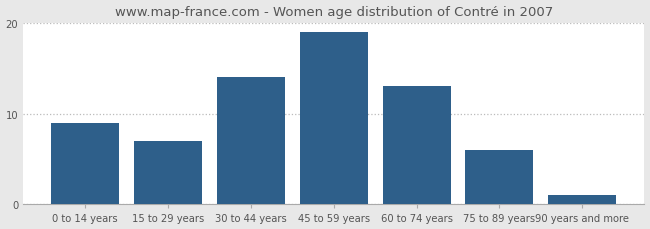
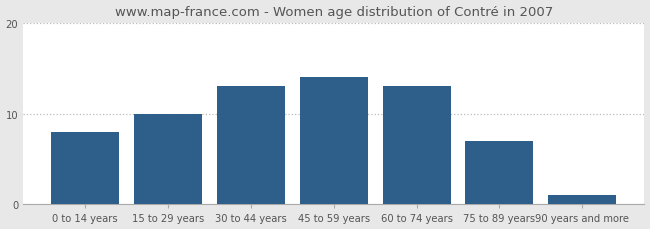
0 to 14 years: 9 -> 8
15 to 29 years: 7 -> 10
30 to 44 years: 14 -> 13
45 to 59 years: 19 -> 14
75 to 89 years: 6 -> 7
